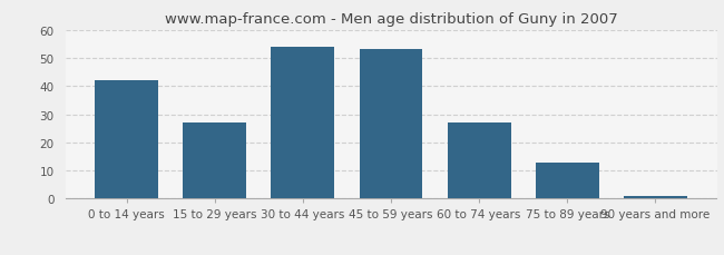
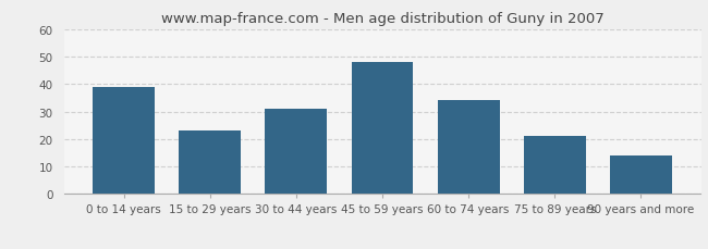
0 to 14 years: 42 -> 39
15 to 29 years: 27 -> 23
30 to 44 years: 54 -> 31
45 to 59 years: 53 -> 48
60 to 74 years: 27 -> 34
75 to 89 years: 13 -> 21
90 years and more: 1 -> 14
